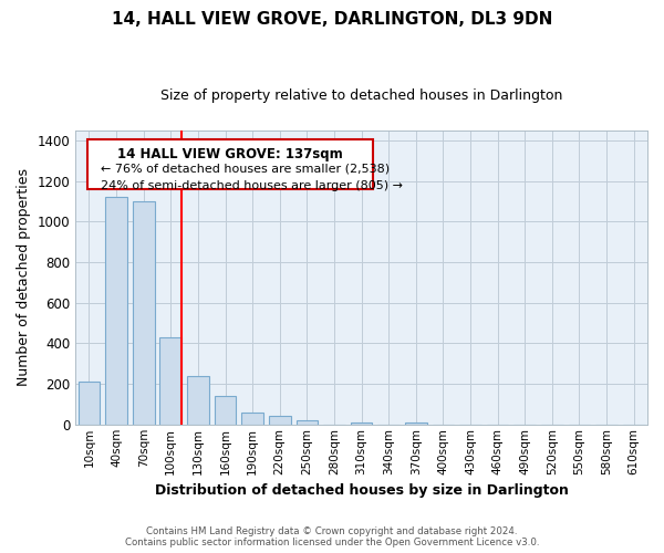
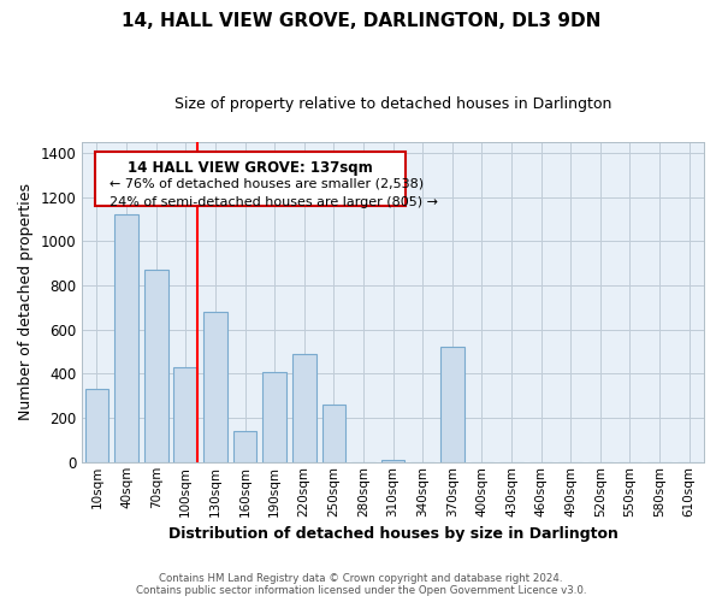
10sqm: 210 -> 330
70sqm: 1100 -> 870
130sqm: 240 -> 680
190sqm: 60 -> 410
220sqm: 40 -> 490
250sqm: 20 -> 260
370sqm: 10 -> 520
